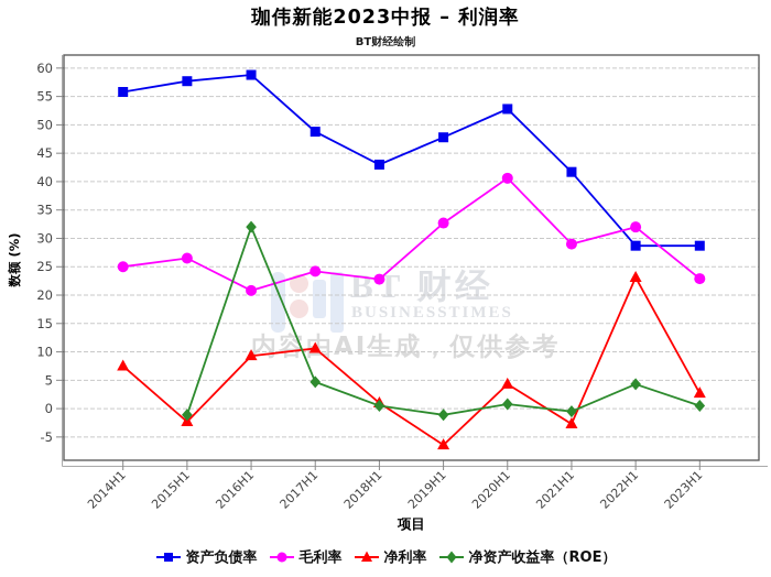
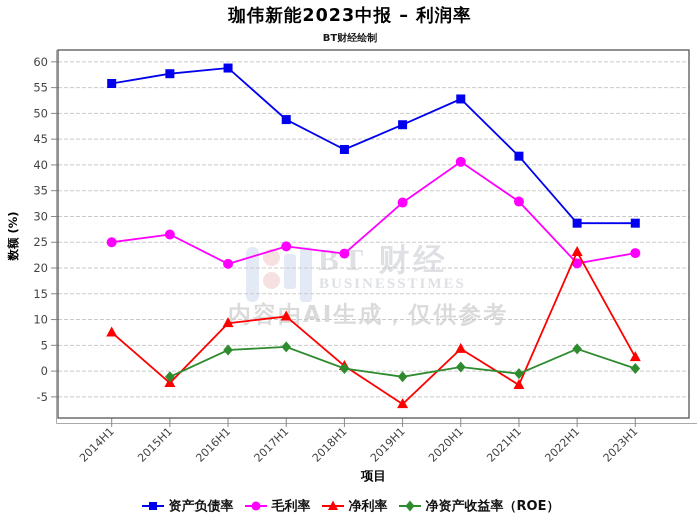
净资产收益率（ROE）/2016H1: 32 -> 4
毛利率/2021H1: 29 -> 33
毛利率/2022H1: 32 -> 21
